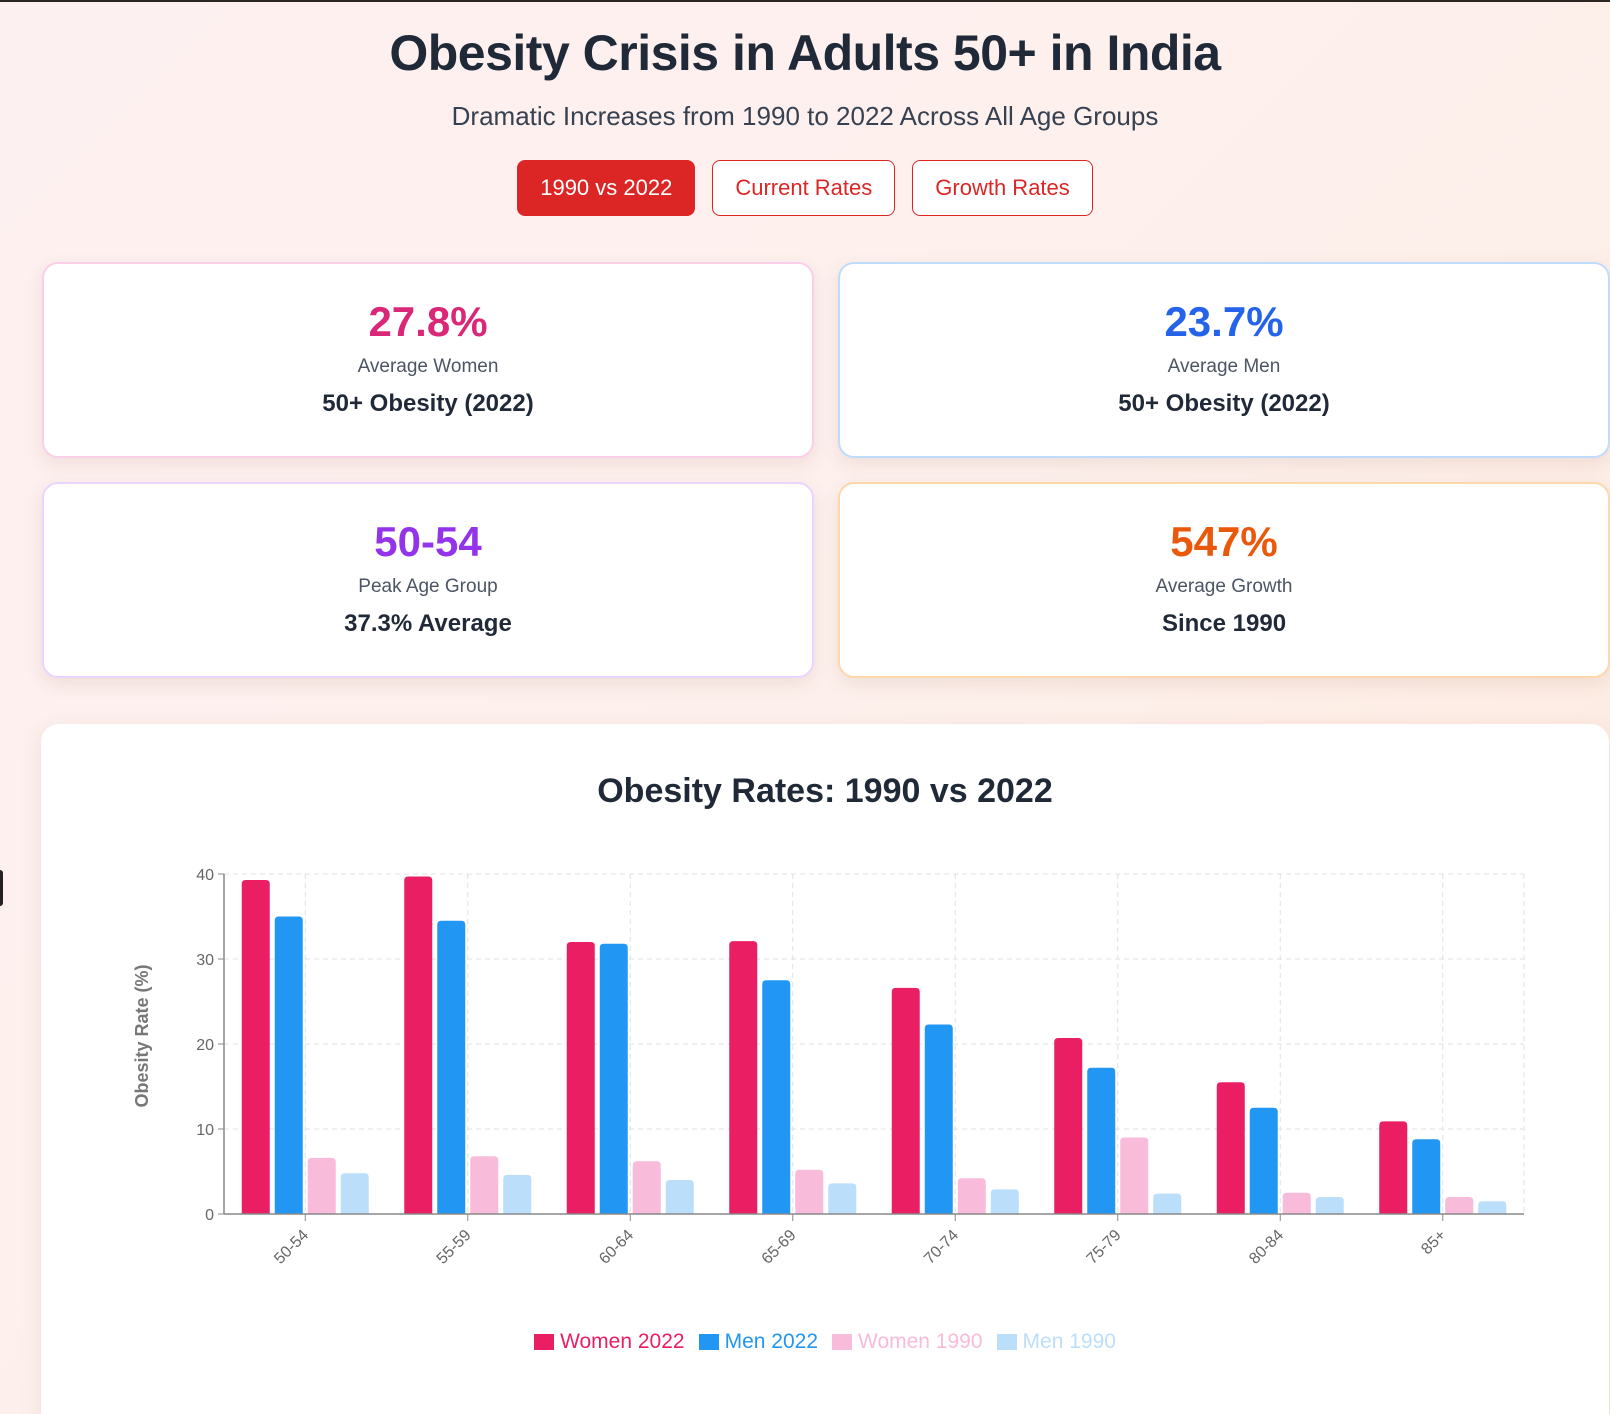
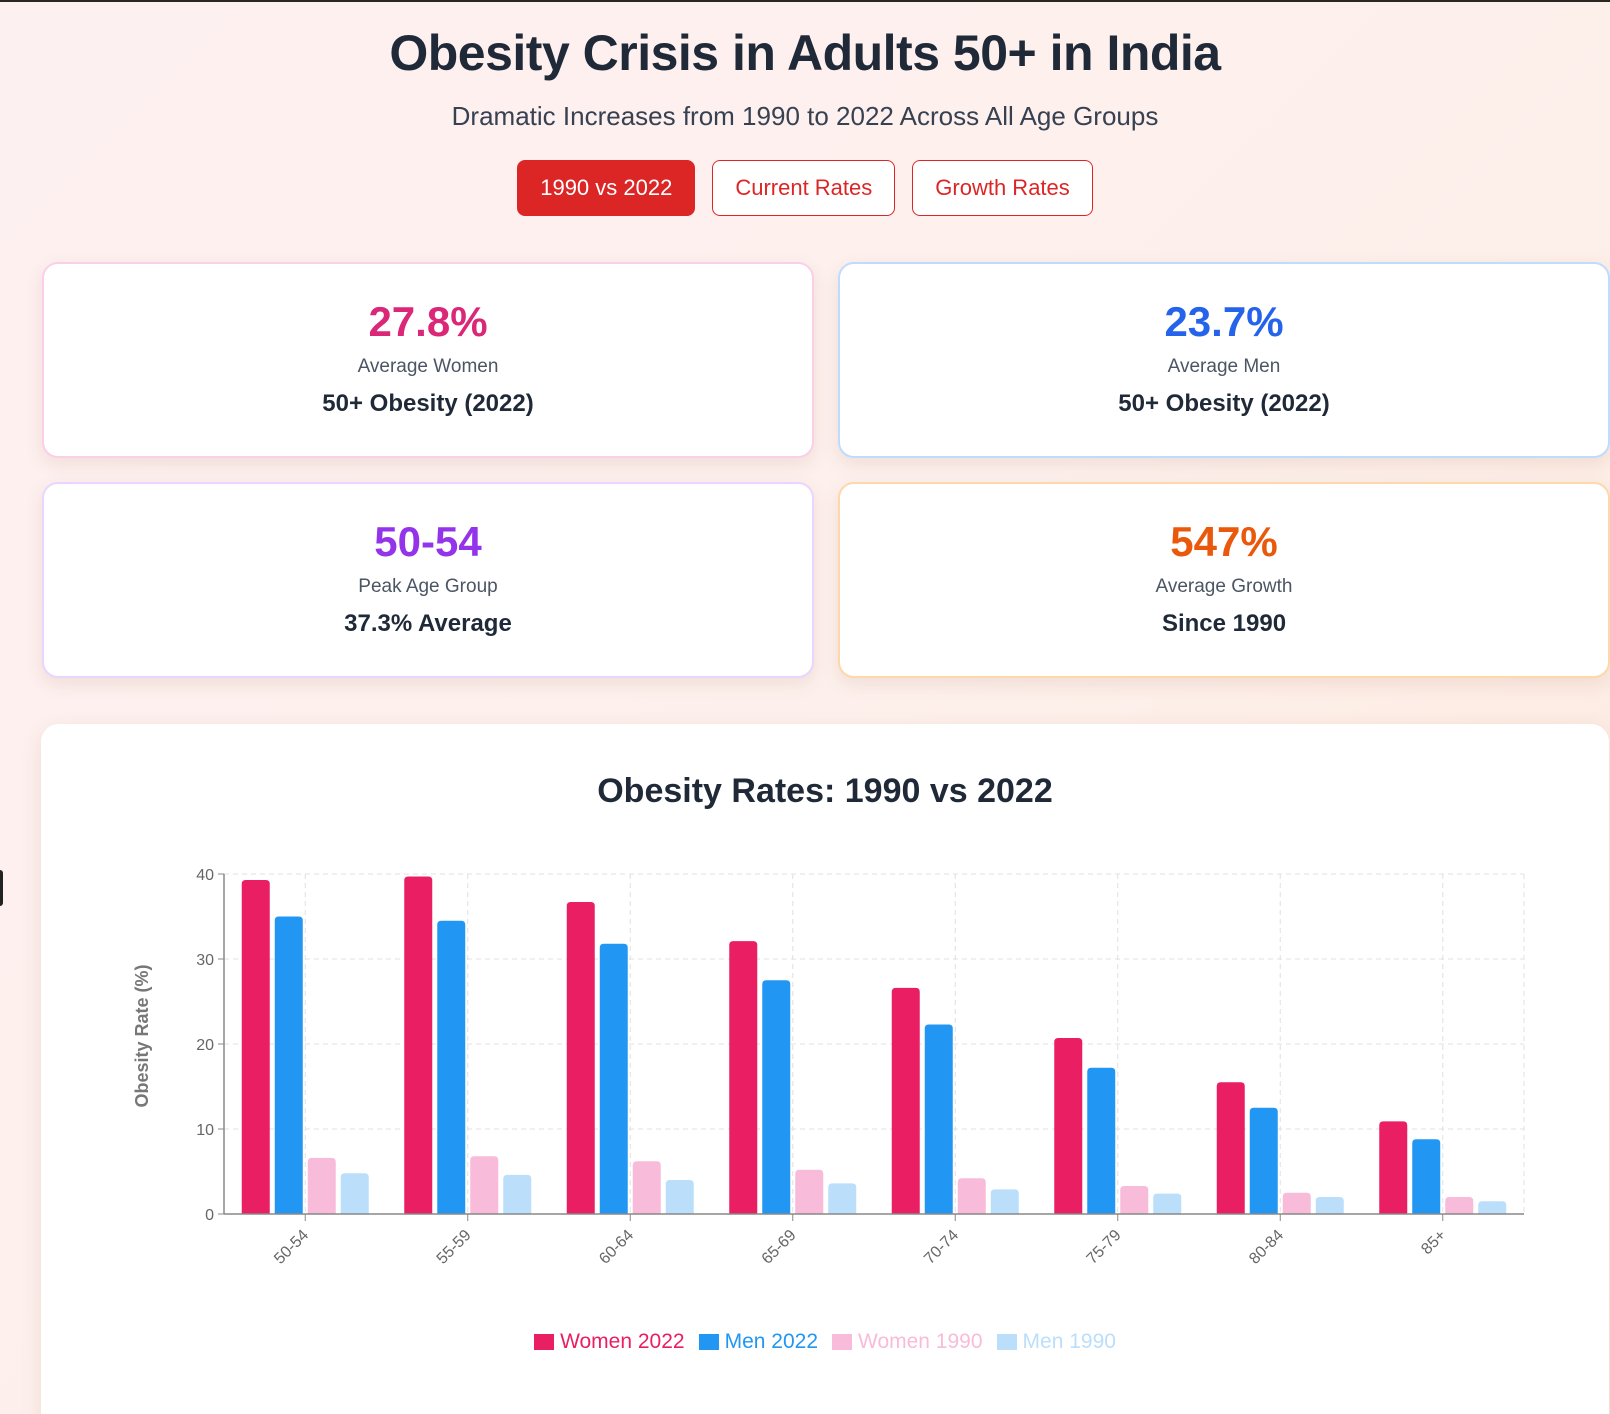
Women 2022/60-64: 32 -> 37
Women 1990/75-79: 9 -> 3
